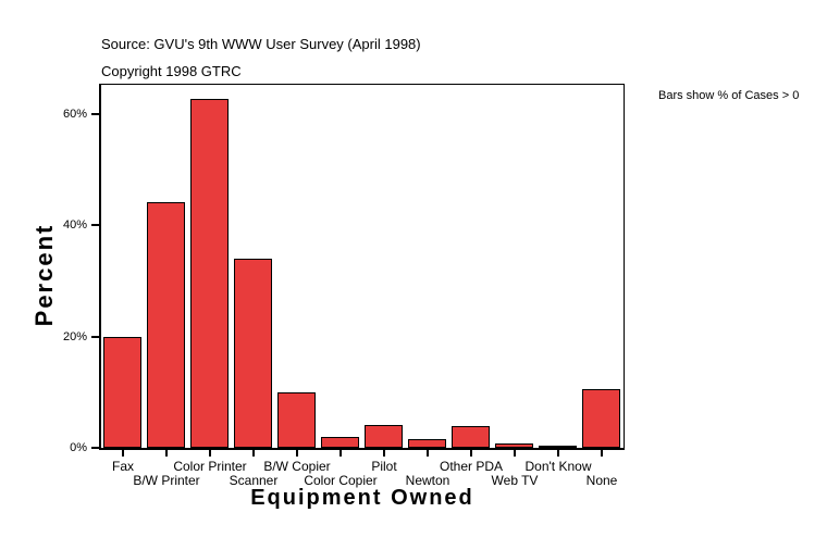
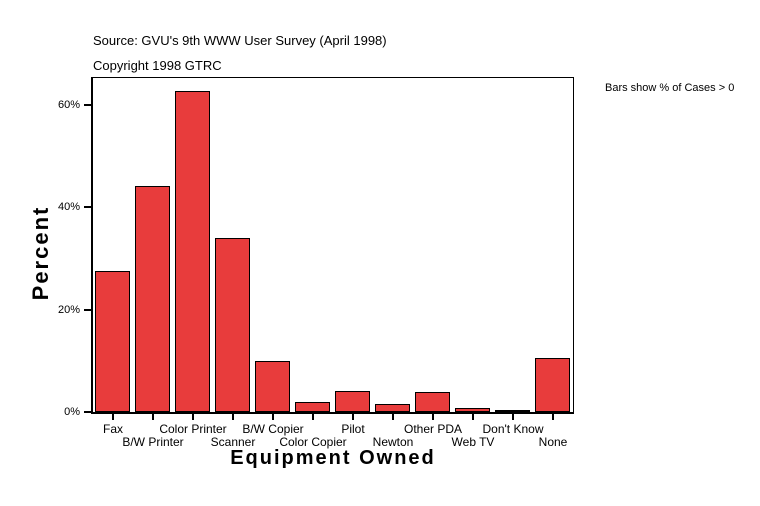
Fax: 20% -> 28%
